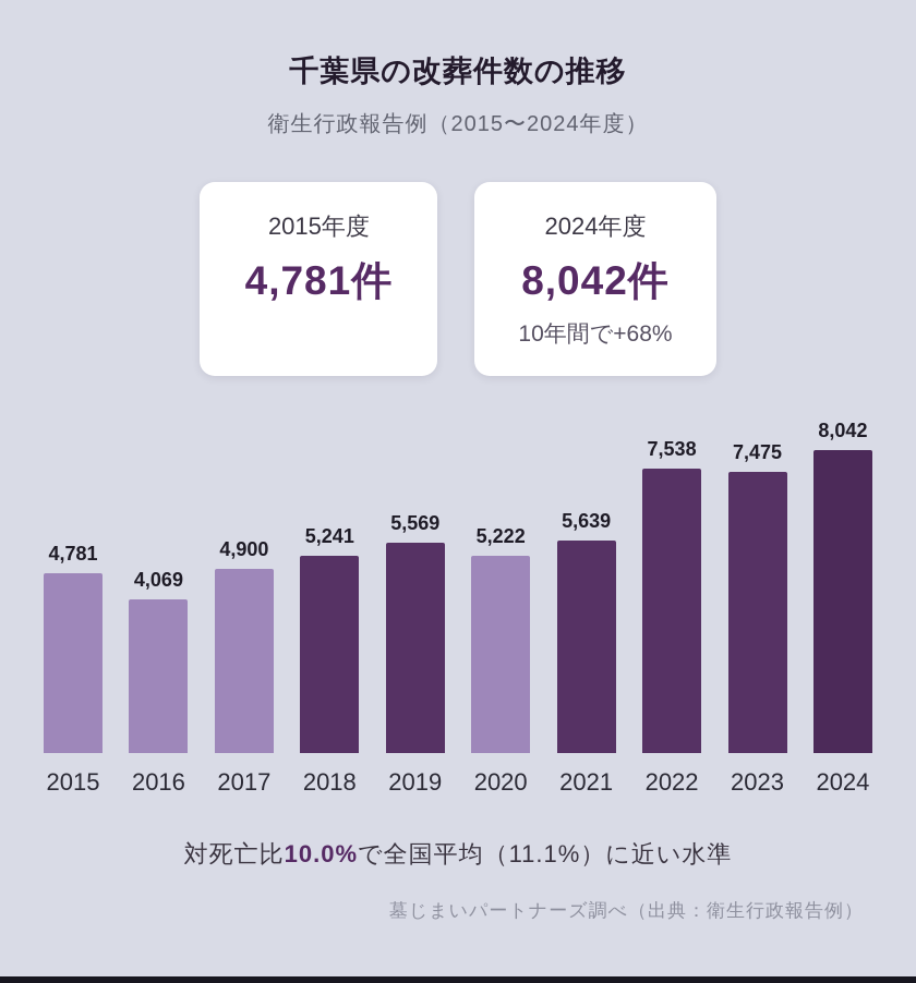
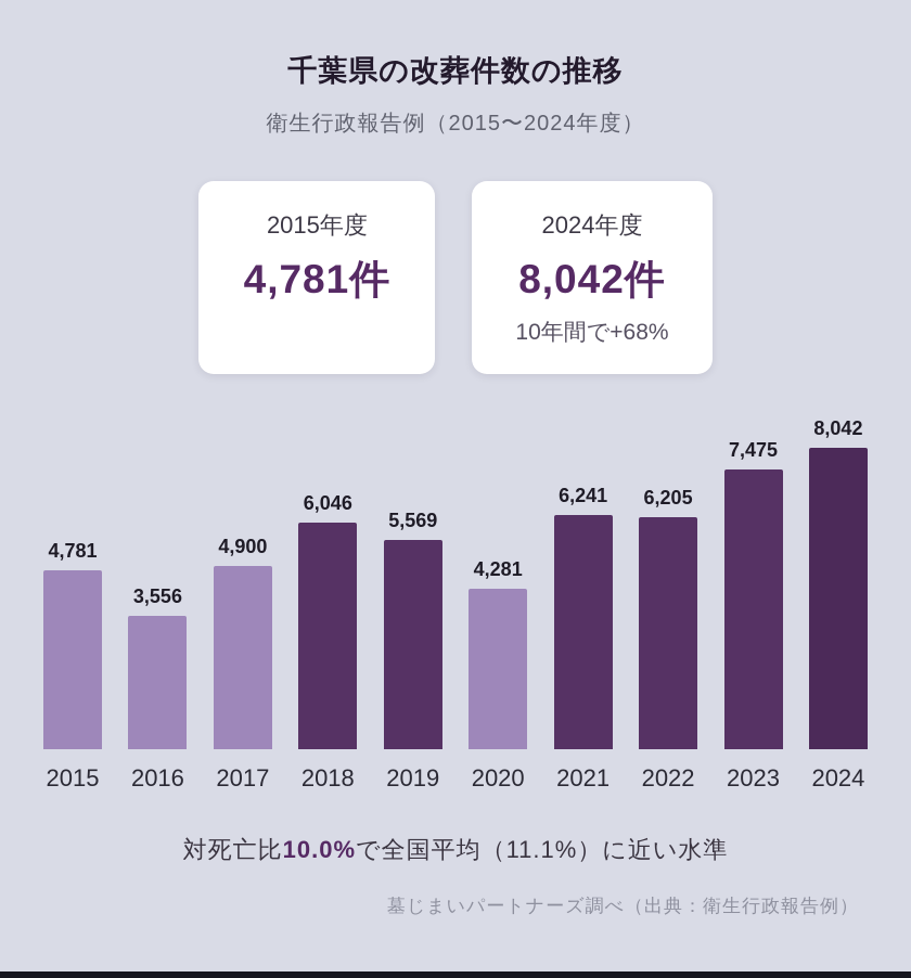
2016: 4,069 -> 3,556
2018: 5,241 -> 6,046
2020: 5,222 -> 4,281
2021: 5,639 -> 6,241
2022: 7,538 -> 6,205
